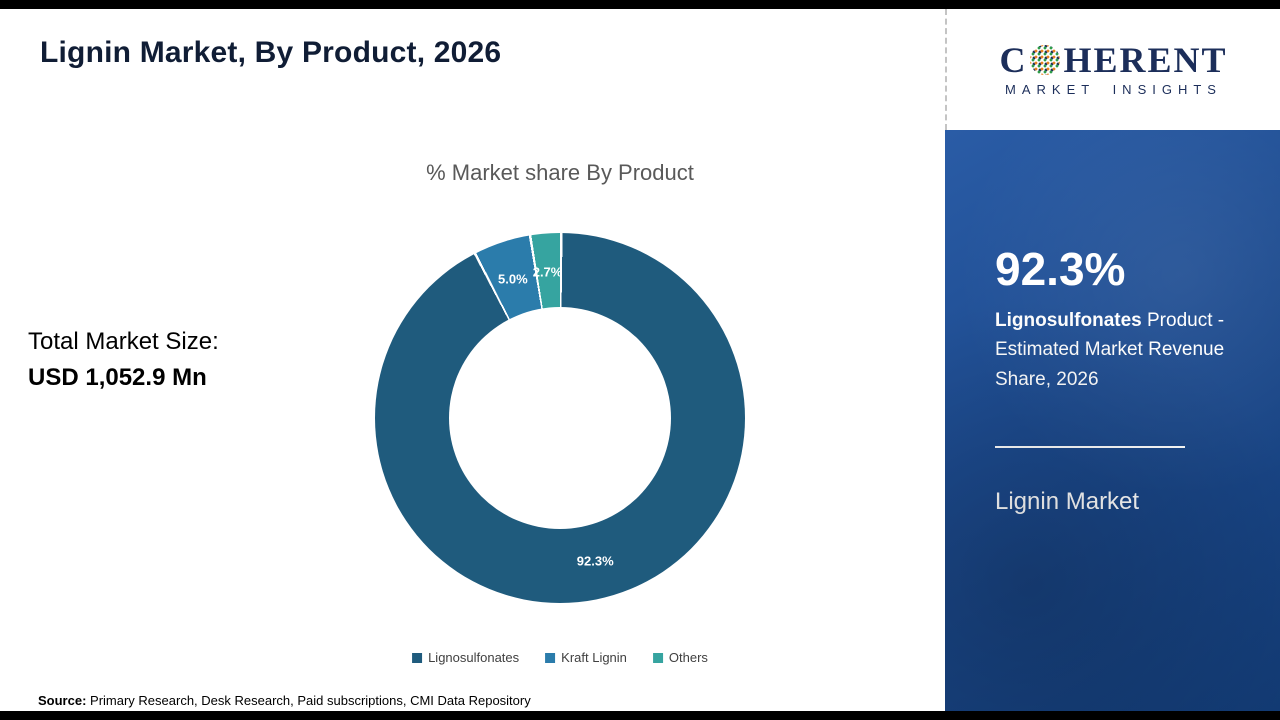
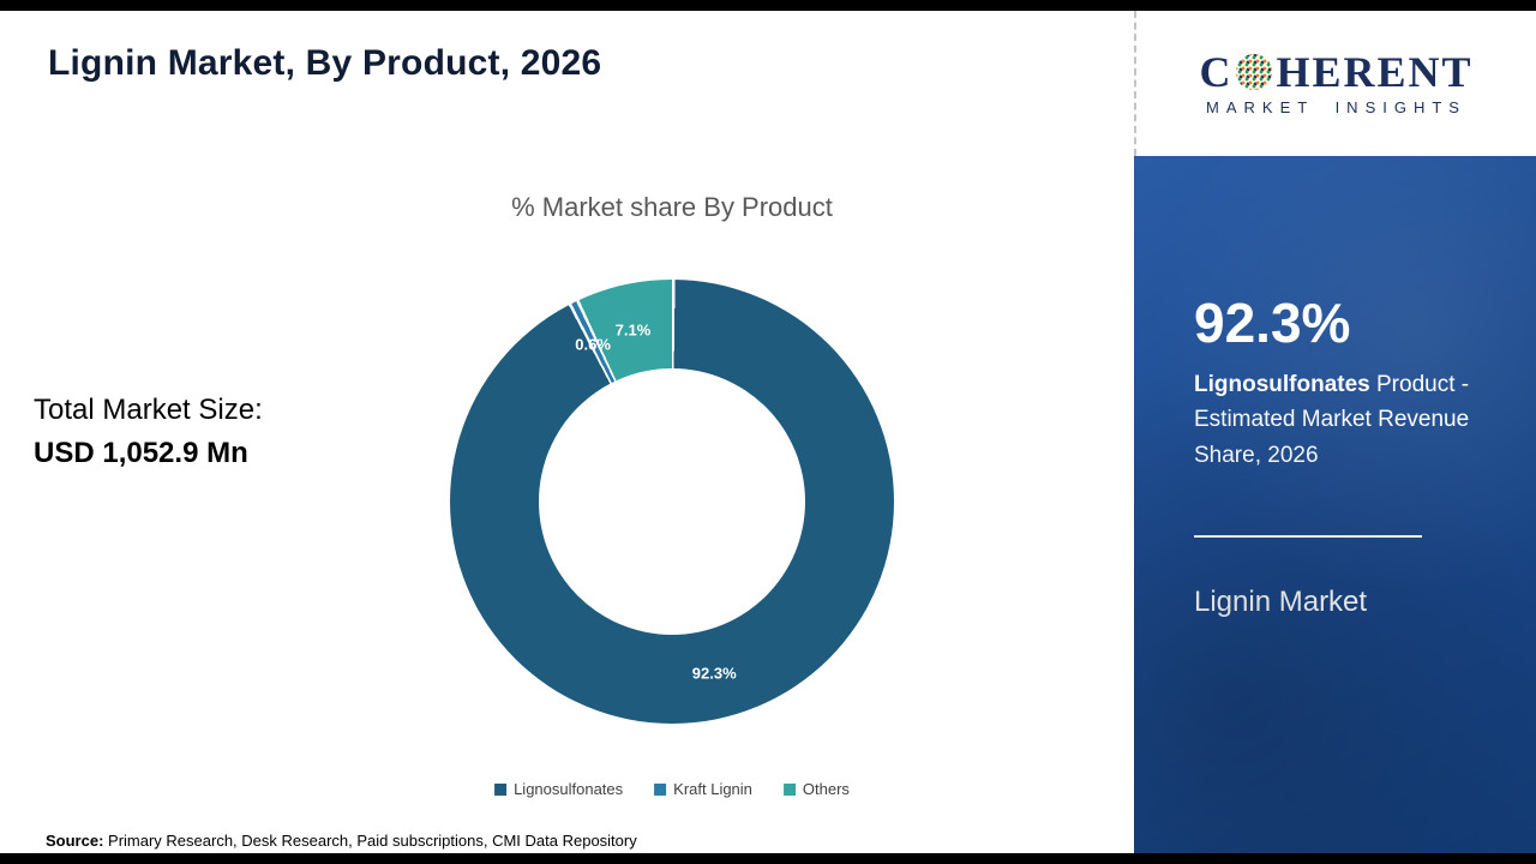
Kraft Lignin: 5.0% -> 0.6%
Others: 2.7% -> 7.1%
